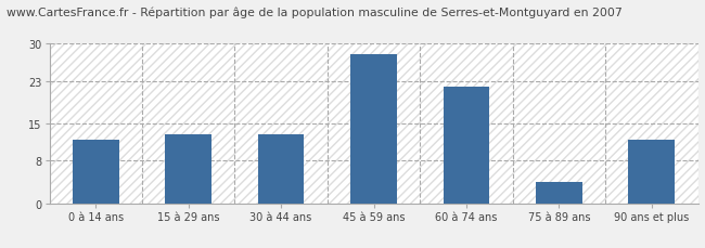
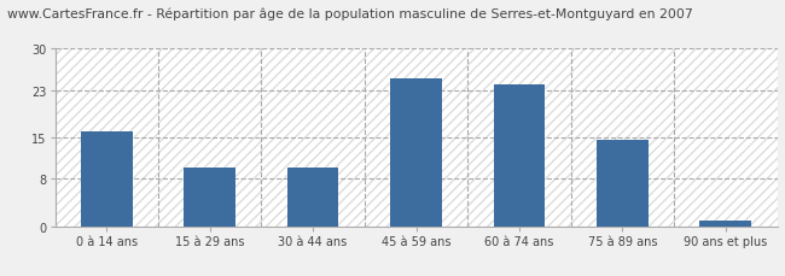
0 à 14 ans: 12.0 -> 16.0
15 à 29 ans: 13.0 -> 10.0
30 à 44 ans: 13.0 -> 10.0
45 à 59 ans: 28.0 -> 25.0
60 à 74 ans: 22.0 -> 24.0
75 à 89 ans: 4.0 -> 14.5
90 ans et plus: 12.0 -> 1.0
